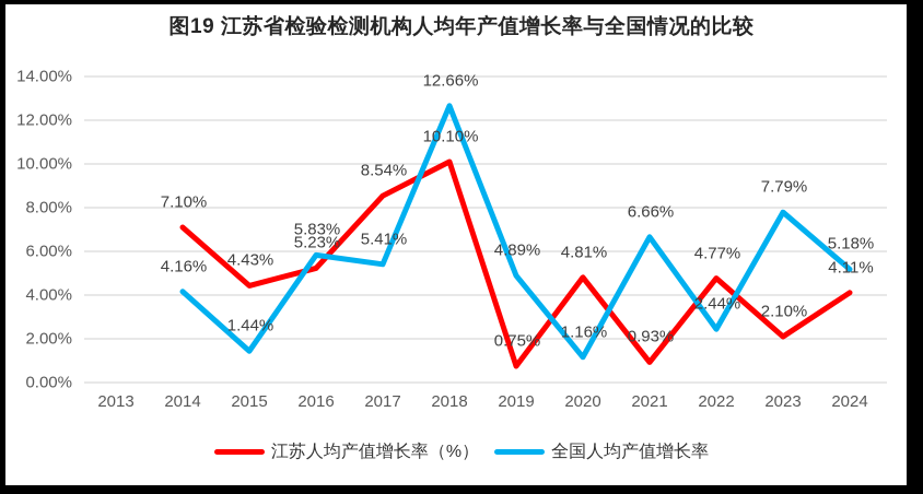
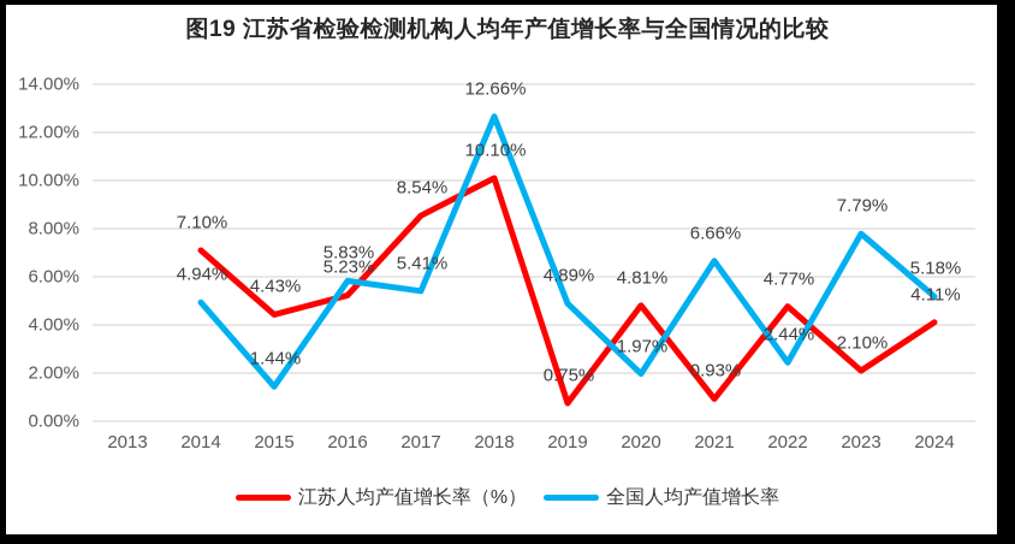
全国人均产值增长率/2014: 4.16% -> 4.94%
全国人均产值增长率/2020: 1.16% -> 1.97%
